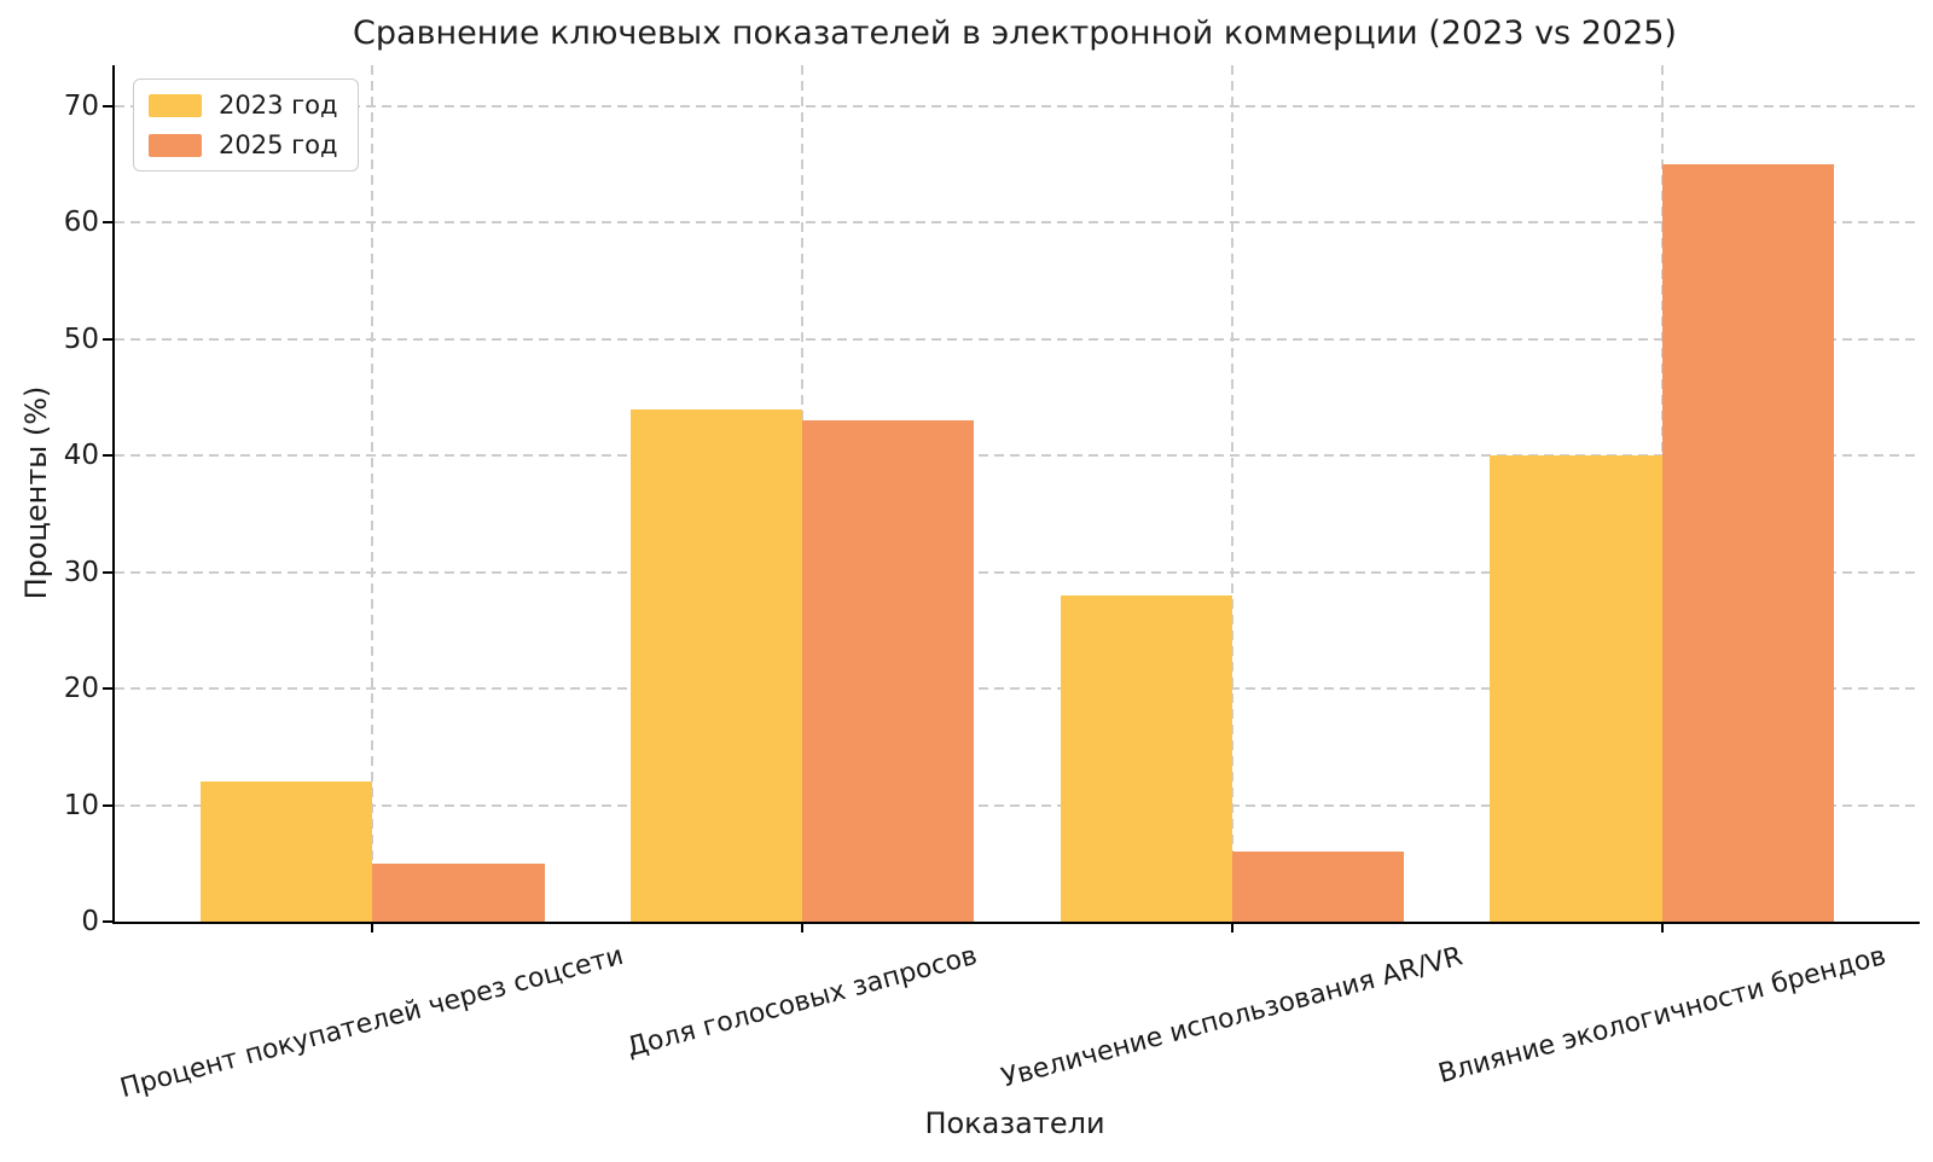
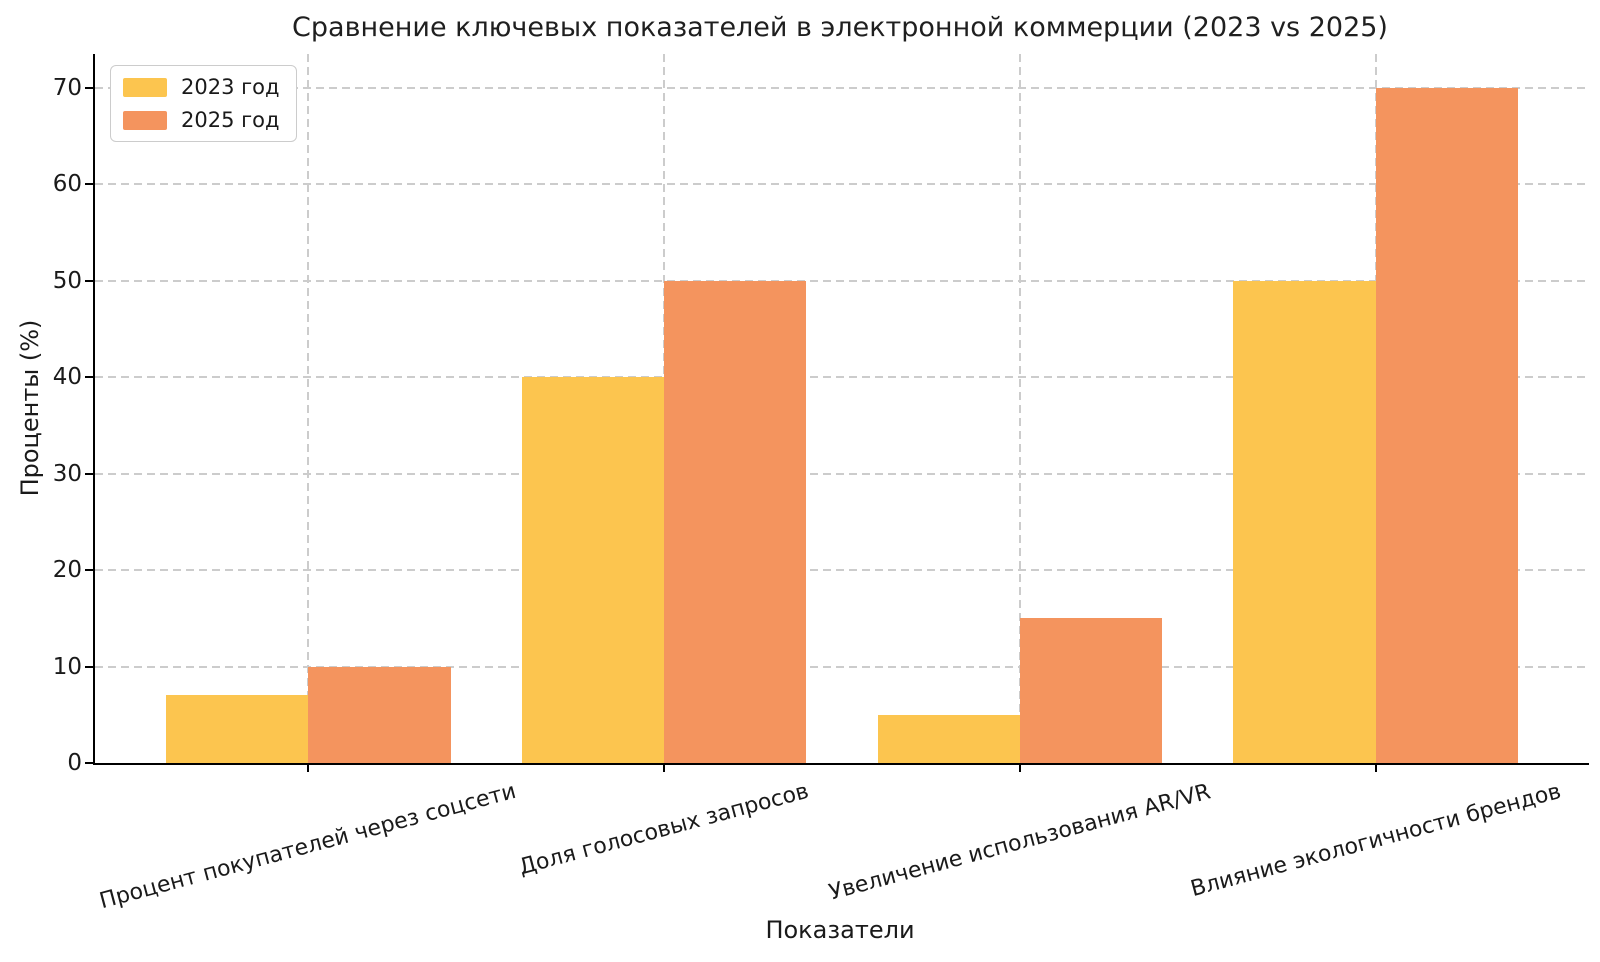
2023 год/Процент покупателей через соцсети: 12 -> 7
2025 год/Процент покупателей через соцсети: 5 -> 10
2023 год/Доля голосовых запросов: 44 -> 40
2025 год/Доля голосовых запросов: 43 -> 50
2023 год/Увеличение использования AR/VR: 28 -> 5
2025 год/Увеличение использования AR/VR: 6 -> 15
2023 год/Влияние экологичности брендов: 40 -> 50
2025 год/Влияние экологичности брендов: 65 -> 70
